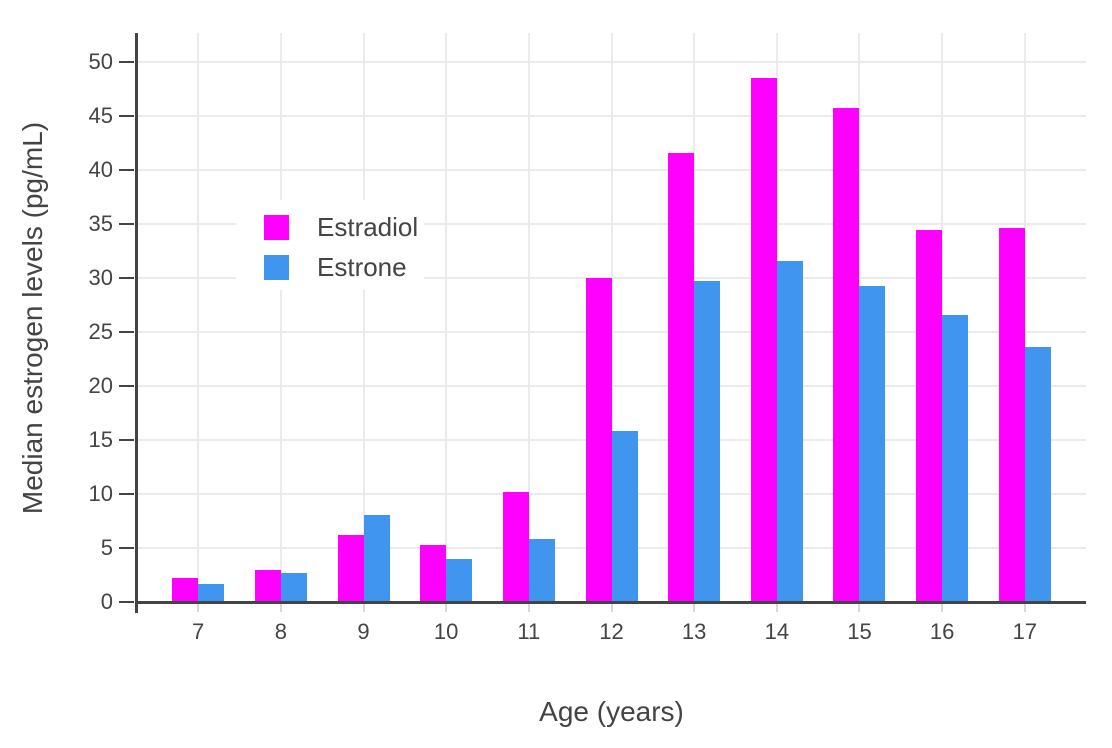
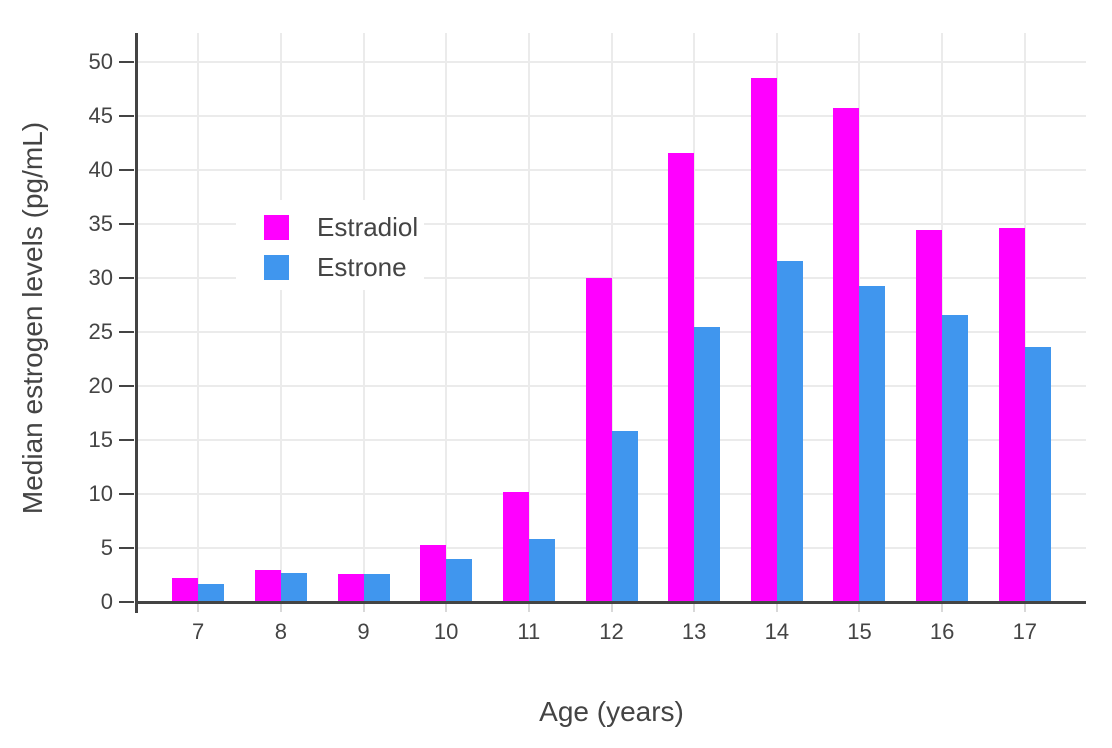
Estradiol/9: 6.2 -> 2.6
Estrone/9: 8.1 -> 2.6
Estrone/13: 29.7 -> 25.5
